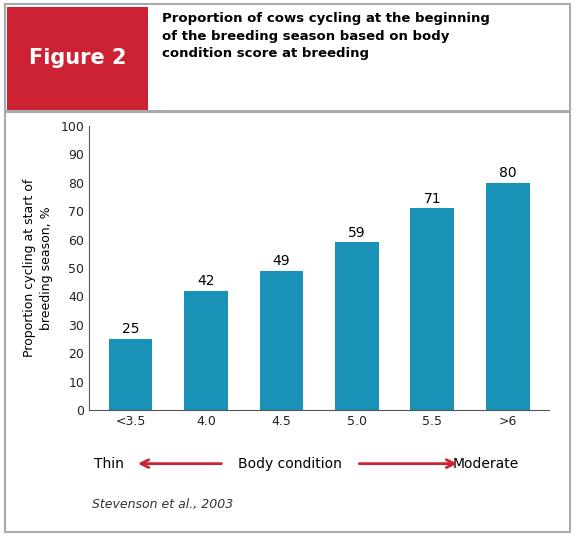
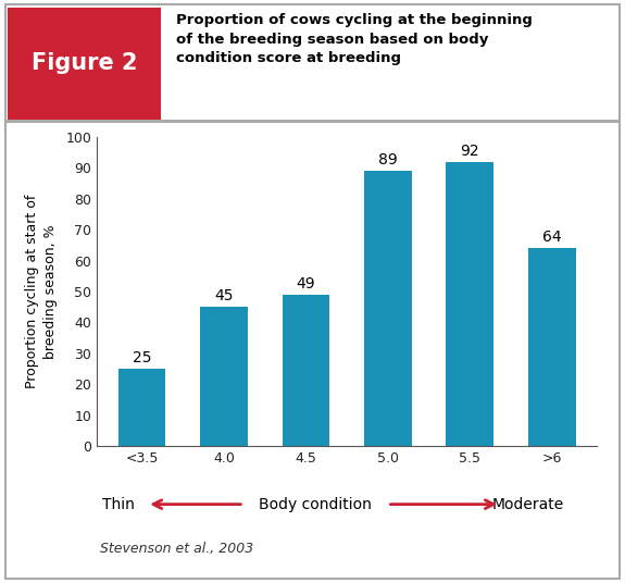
4.0: 42 -> 45
5.0: 59 -> 89
5.5: 71 -> 92
>6: 80 -> 64
